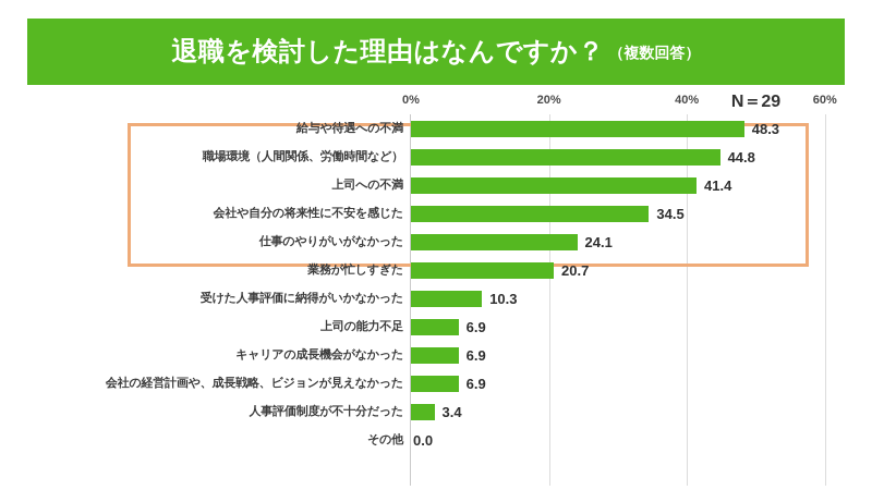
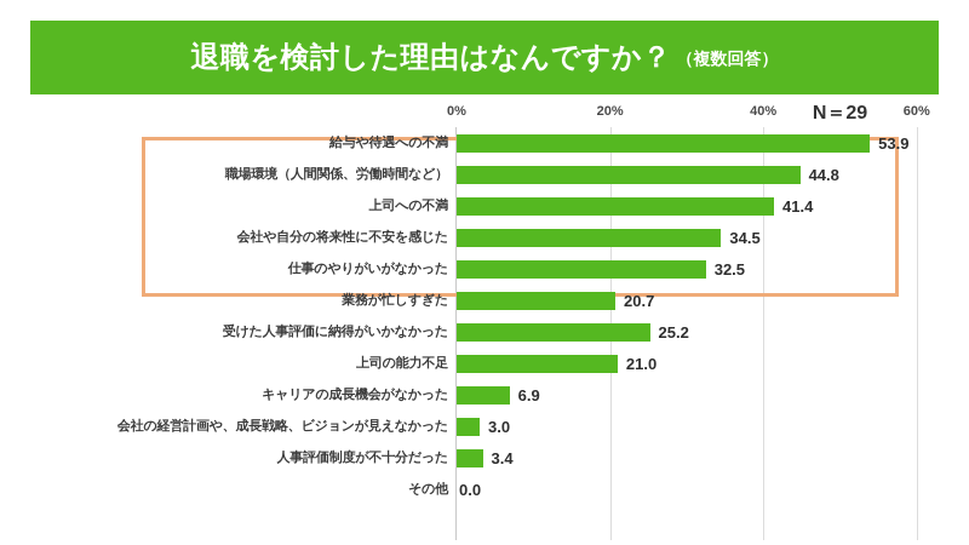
給与や待遇への不満: 48.3 -> 53.9
仕事のやりがいがなかった: 24.1 -> 32.5
受けた人事評価に納得がいかなかった: 10.3 -> 25.2
上司の能力不足: 6.9 -> 21.0
会社の経営計画や、成長戦略、ビジョンが見えなかった: 6.9 -> 3.0
